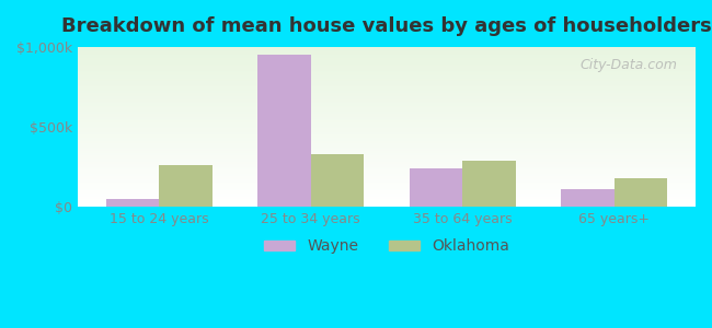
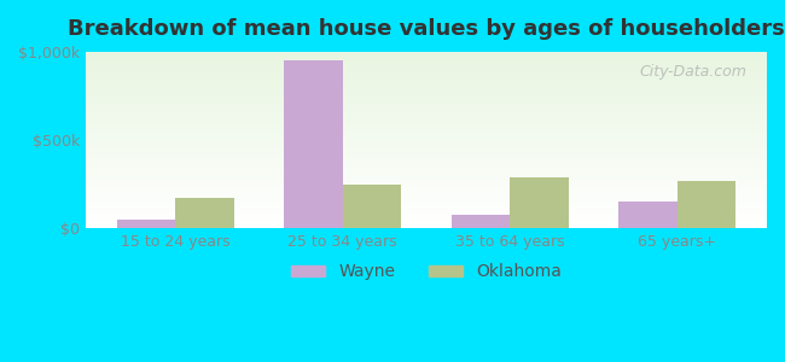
Oklahoma/15 to 24 years: $260k -> $180k
Oklahoma/25 to 34 years: $330k -> $250k
Wayne/35 to 64 years: $240k -> $80k
Wayne/65 years+: $110k -> $150k
Oklahoma/65 years+: $180k -> $260k
